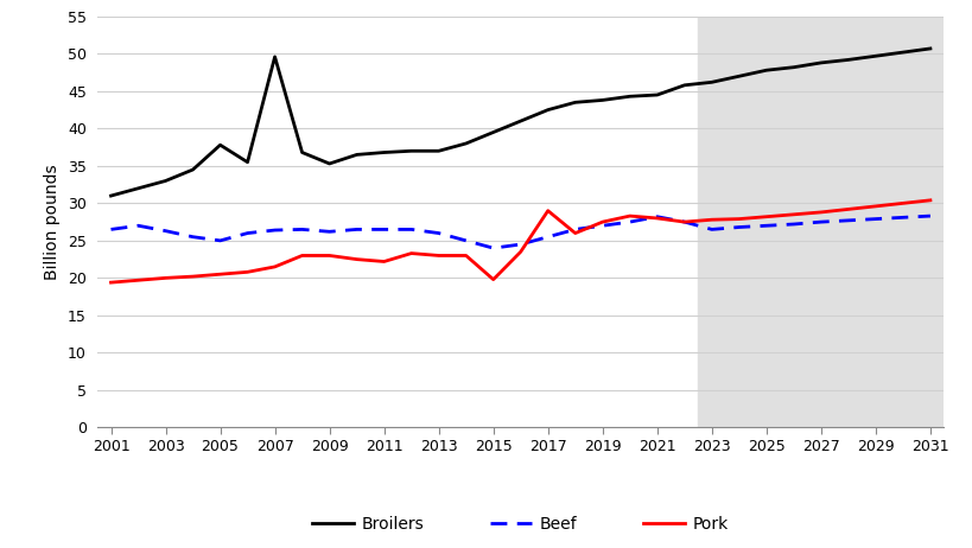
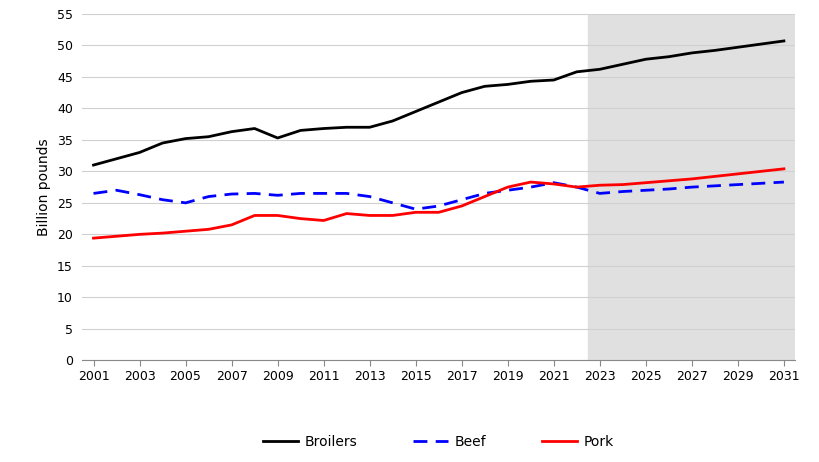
Broilers/2005: 37.8 -> 35.2
Broilers/2007: 49.6 -> 36.3
Pork/2015: 19.8 -> 23.5
Pork/2017: 29.0 -> 24.5
